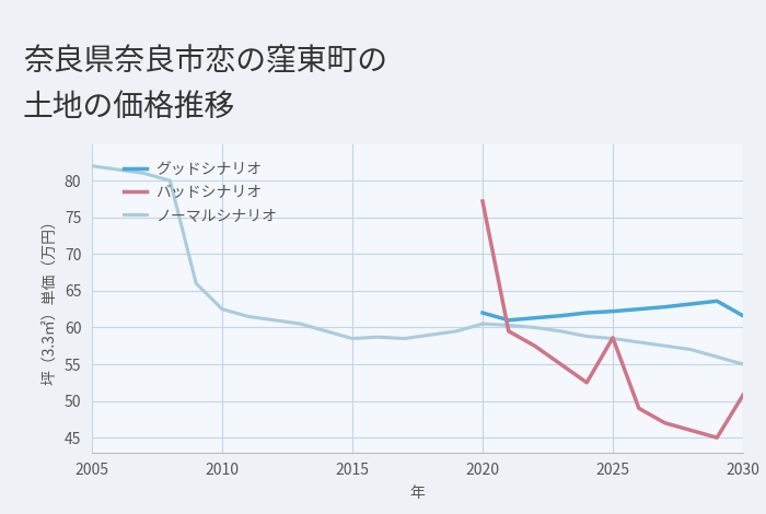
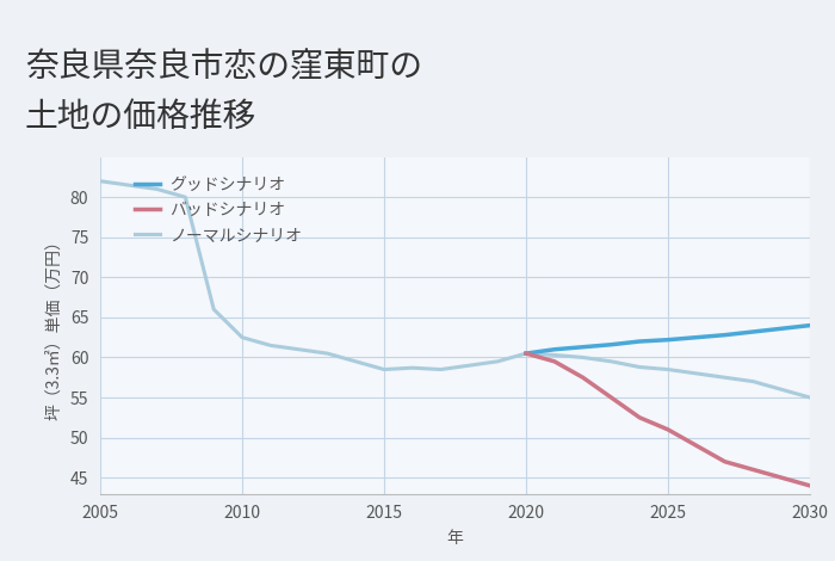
グッドシナリオ/2020: 62.0 -> 60.5
バッドシナリオ/2020: 77.2 -> 60.5
バッドシナリオ/2025: 58.6 -> 51.0
グッドシナリオ/2030: 61.6 -> 64.0
バッドシナリオ/2030: 50.8 -> 44.0
